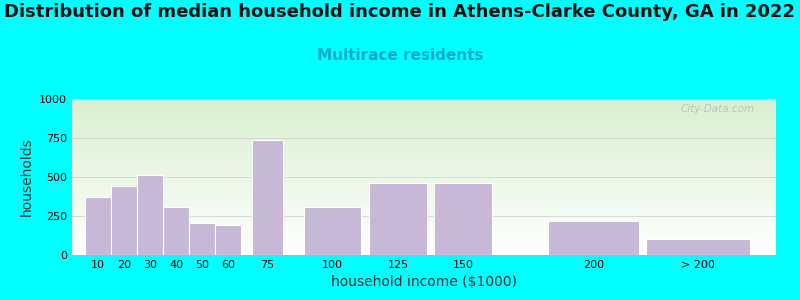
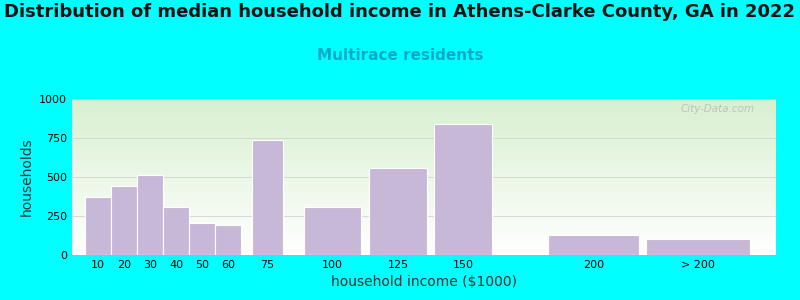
125: 460 -> 560
150: 460 -> 840
200: 220 -> 130
